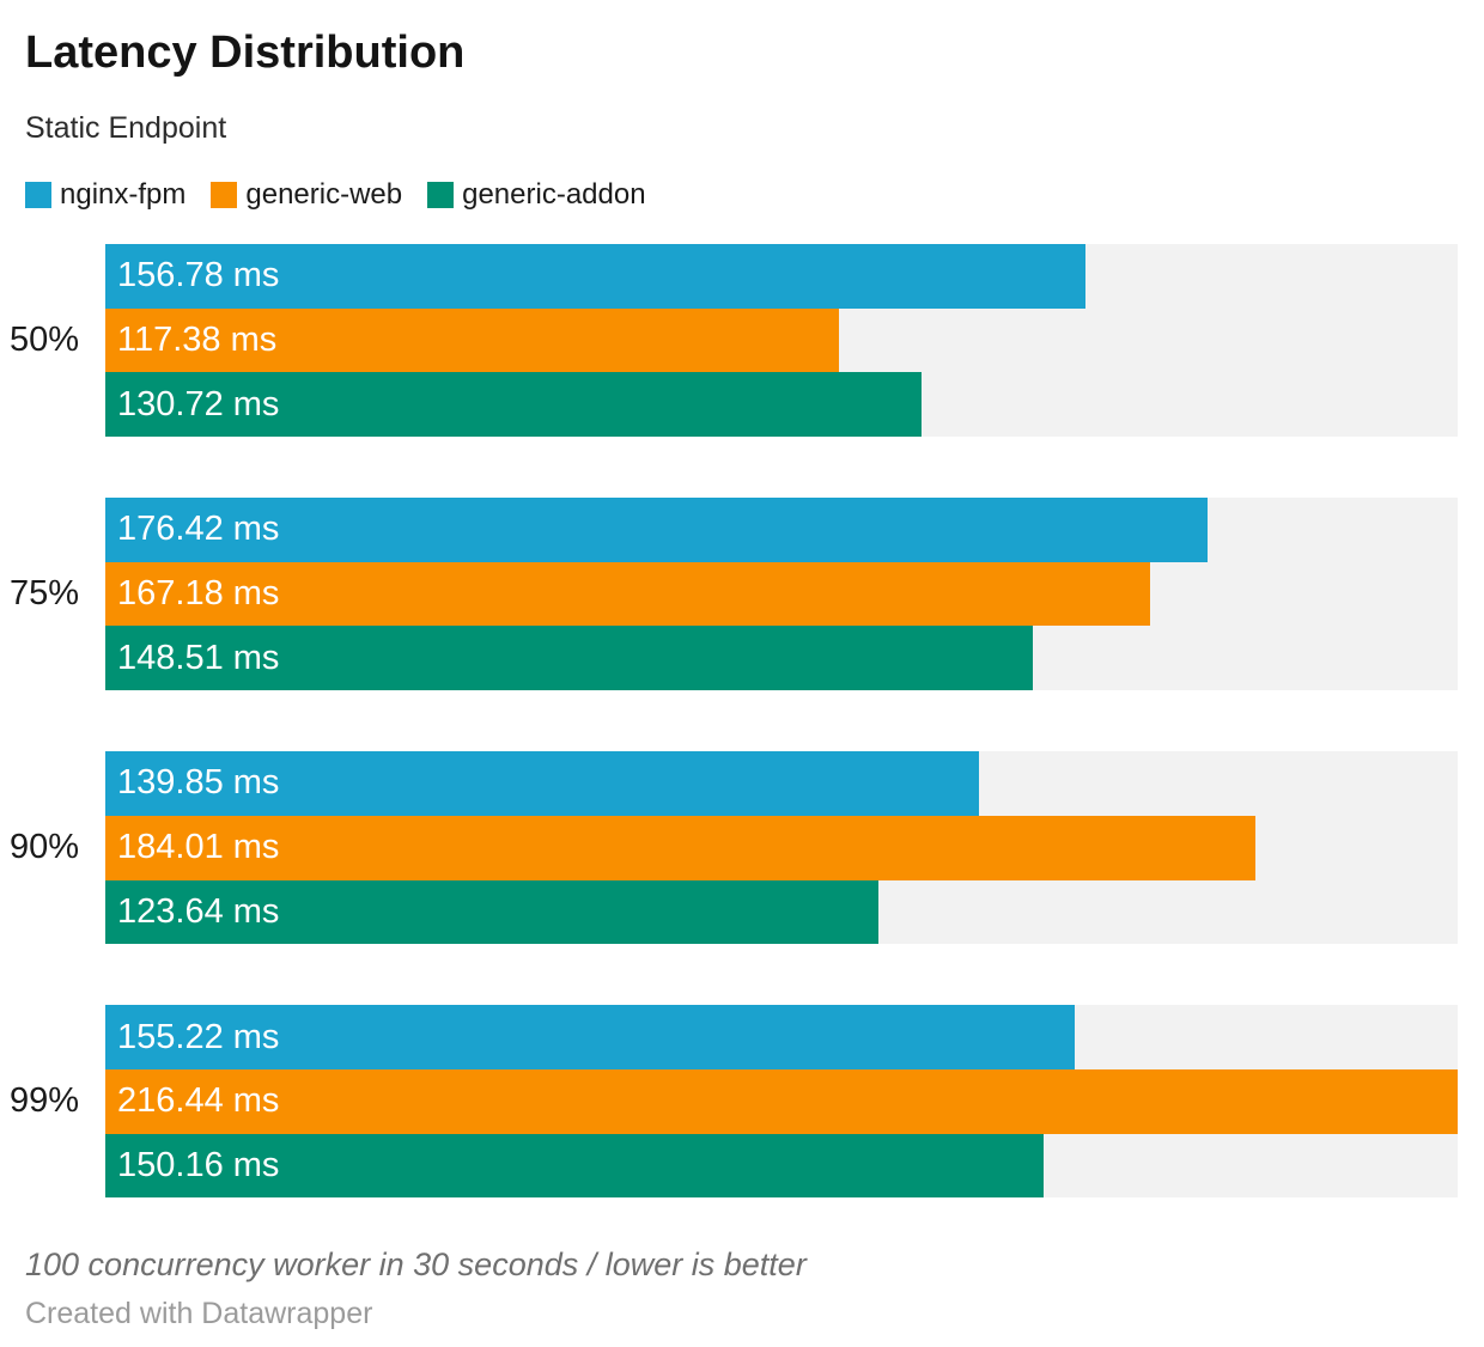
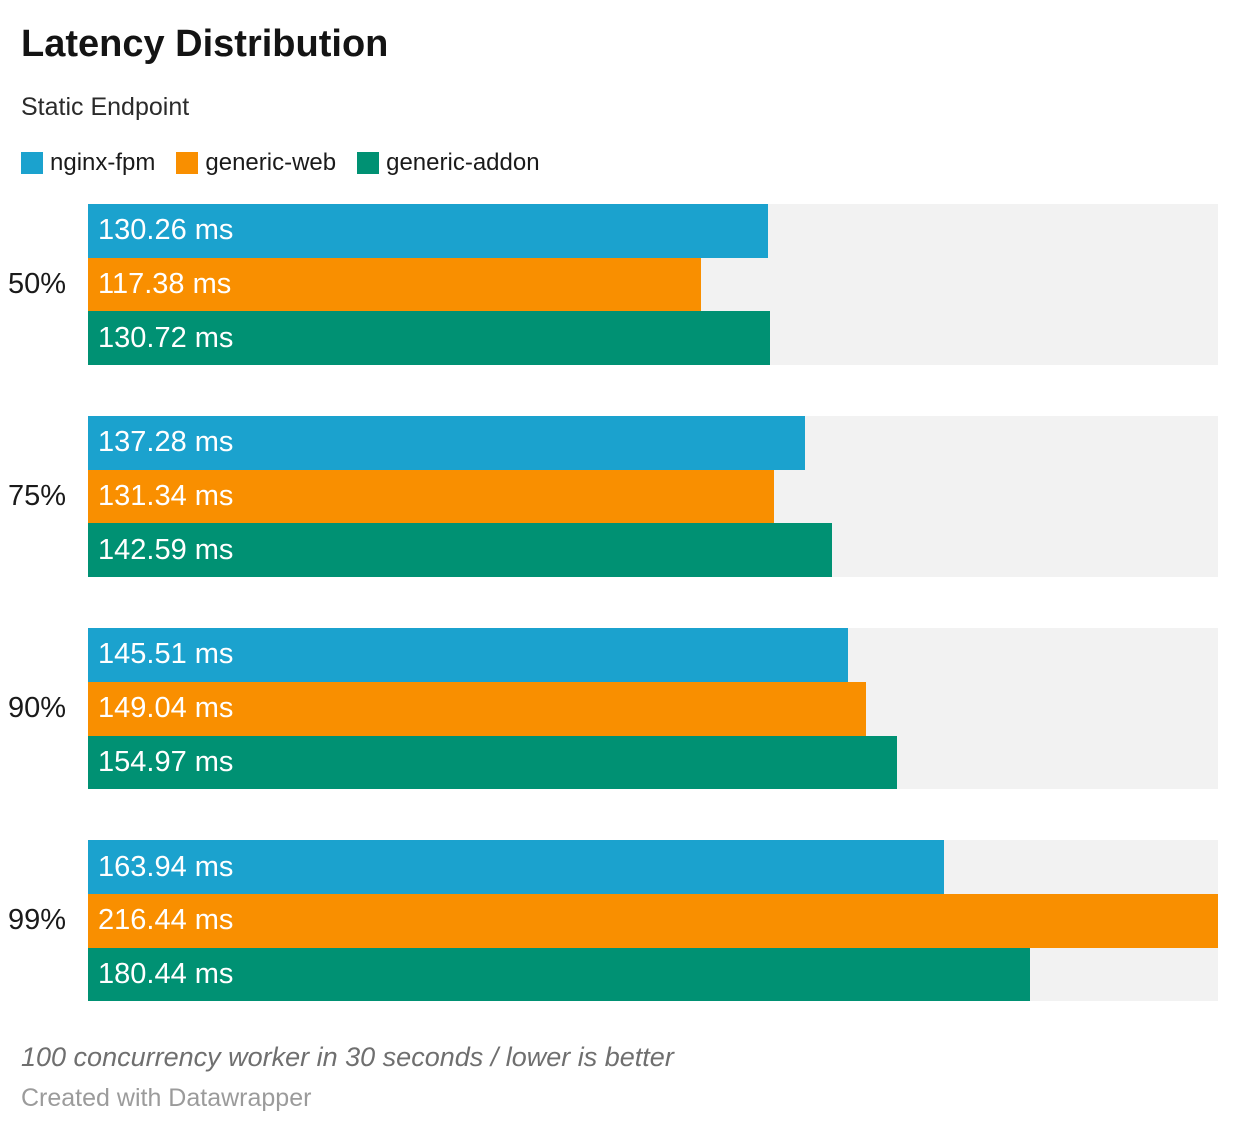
nginx-fpm/50%: 156.78 -> 130.26
nginx-fpm/75%: 176.42 -> 137.28
generic-web/75%: 167.18 -> 131.34
generic-addon/75%: 148.51 -> 142.59
nginx-fpm/90%: 139.85 -> 145.51
generic-web/90%: 184.01 -> 149.04
generic-addon/90%: 123.64 -> 154.97
nginx-fpm/99%: 155.22 -> 163.94
generic-addon/99%: 150.16 -> 180.44
